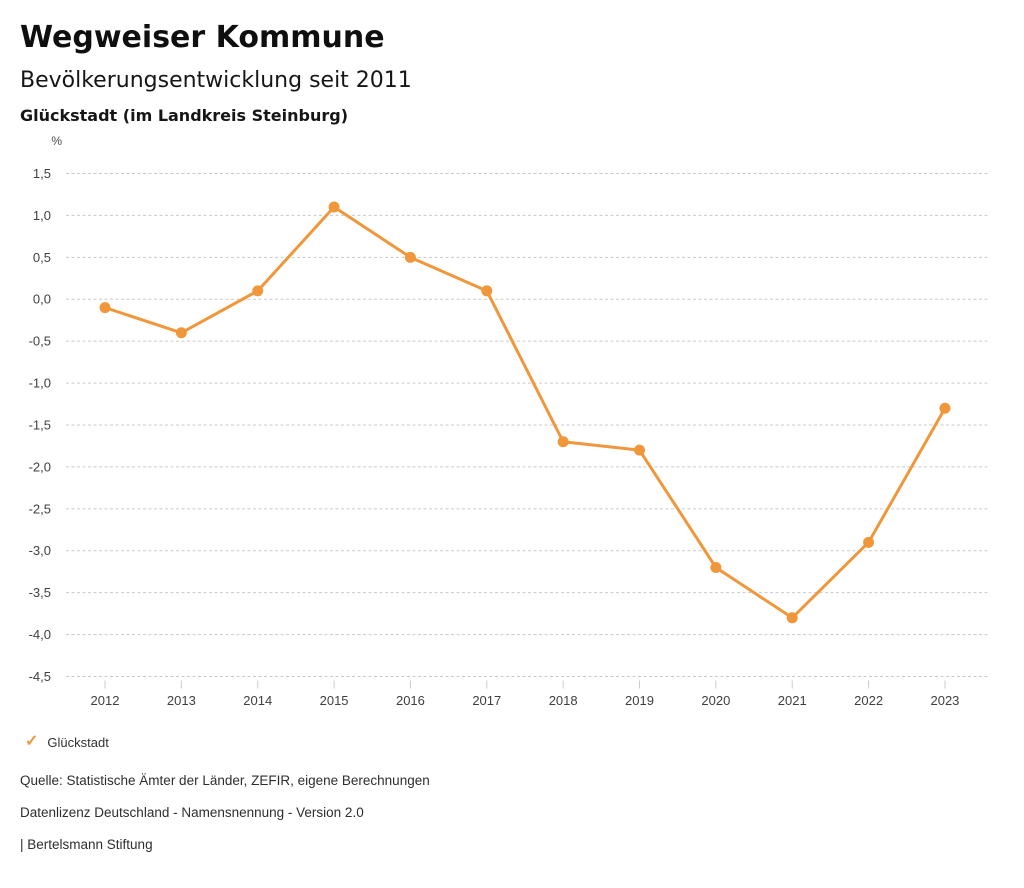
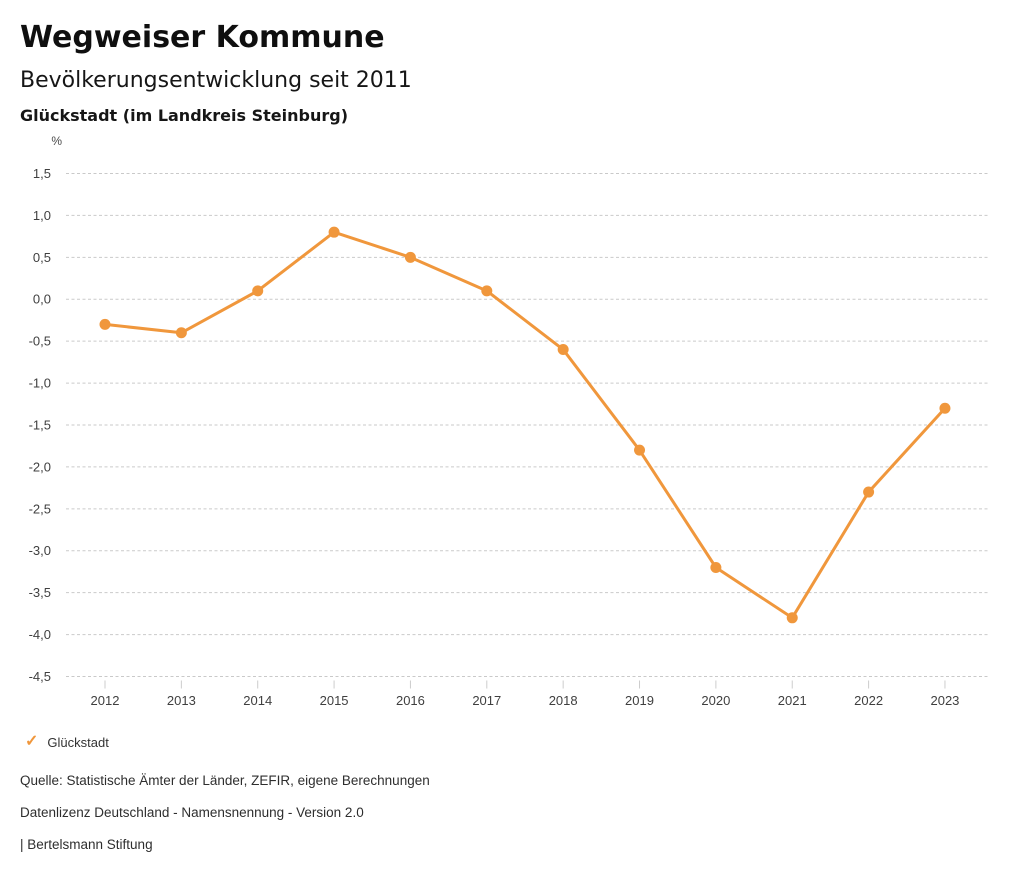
2012: -0,1 -> -0,3
2015: 1,1 -> 0,8
2018: -1,7 -> -0,6
2022: -2,9 -> -2,3
